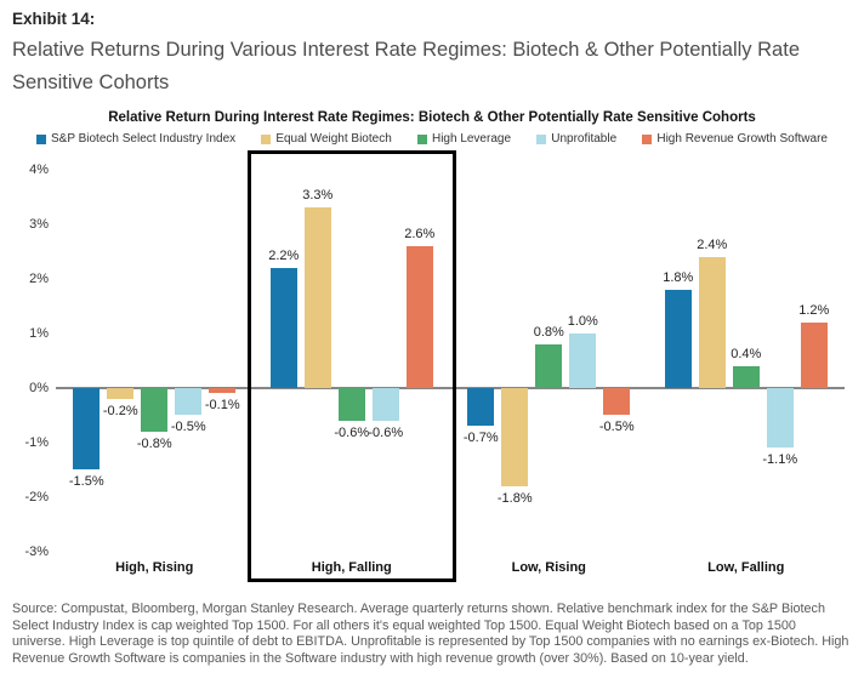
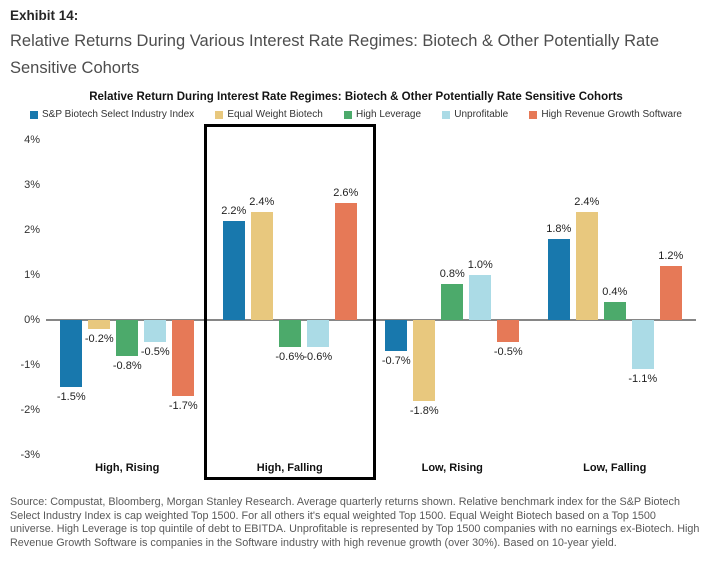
High Revenue Growth Software/High, Rising: -0.1% -> -1.7%
Equal Weight Biotech/High, Falling: 3.3% -> 2.4%
